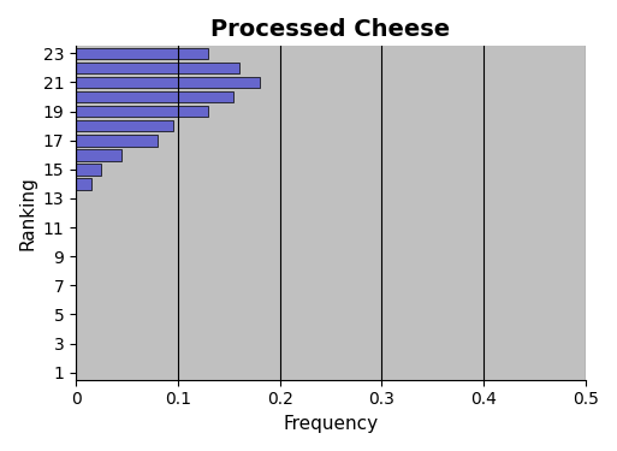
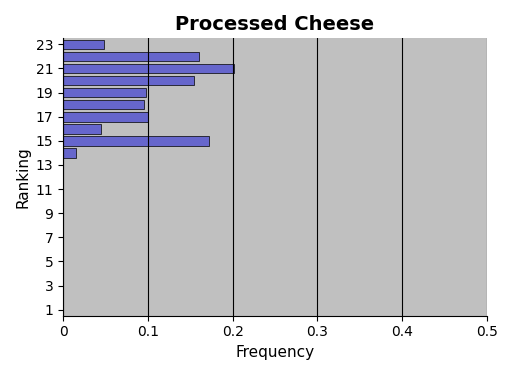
23: 0.130 -> 0.048
21: 0.180 -> 0.202
19: 0.130 -> 0.098
17: 0.080 -> 0.100
15: 0.025 -> 0.172
